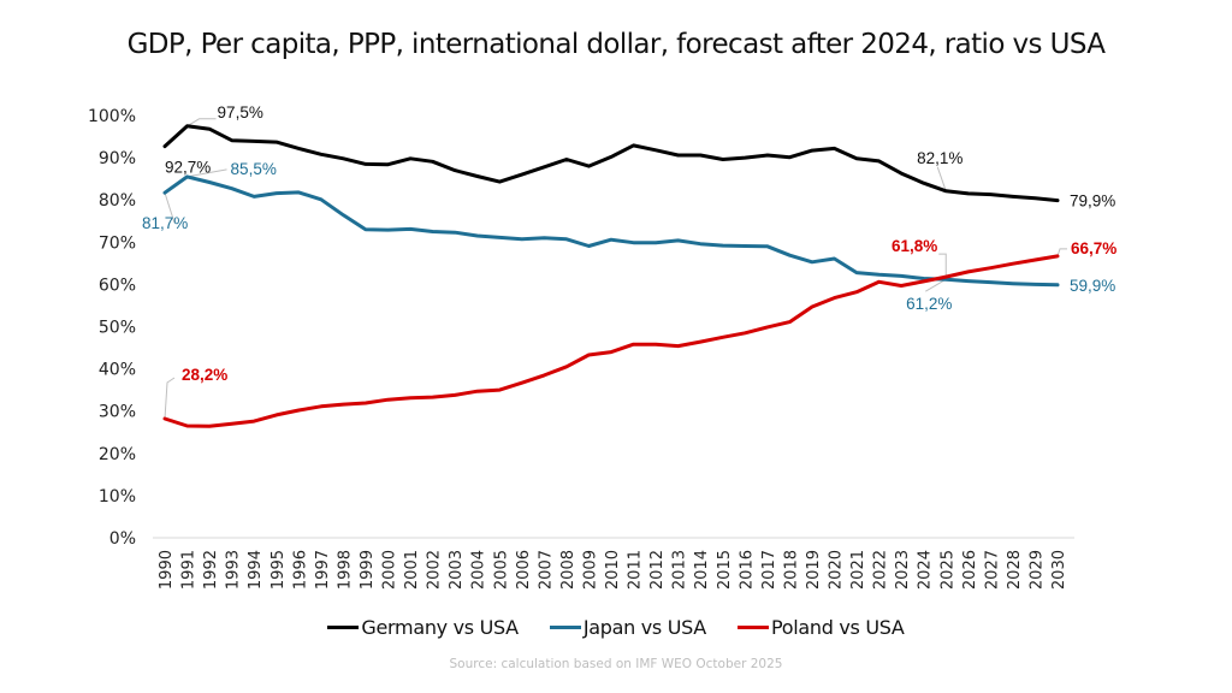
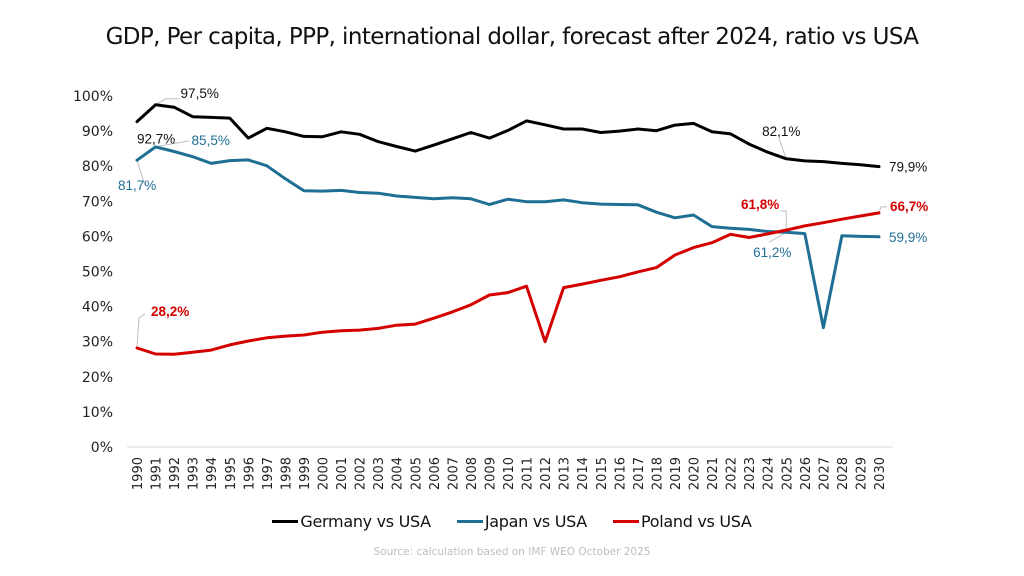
Germany vs USA/1996: 92% -> 88%
Poland vs USA/2012: 46% -> 30%
Japan vs USA/2027: 60% -> 34%
